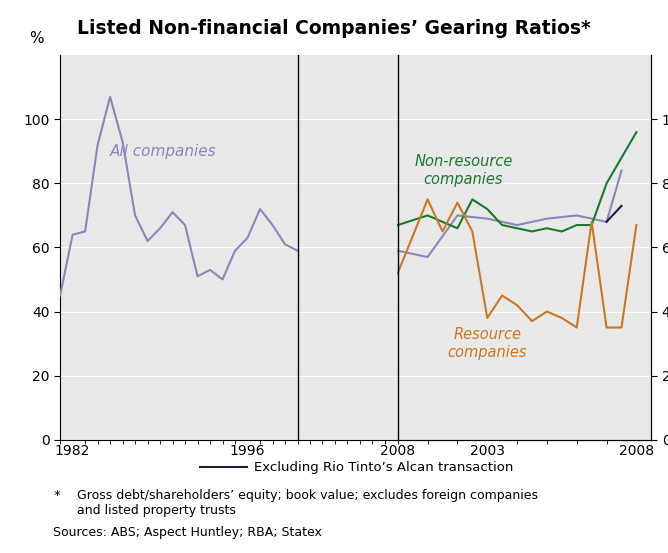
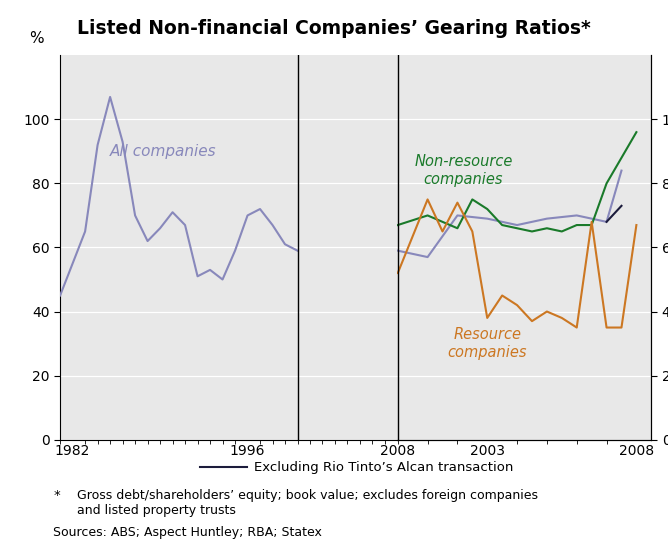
1982: 64 -> 55
1996: 63 -> 70
